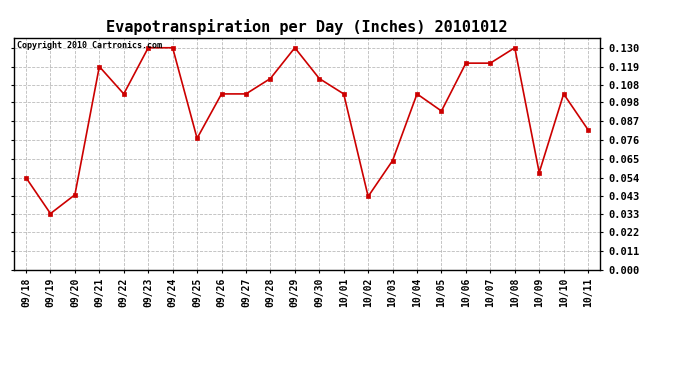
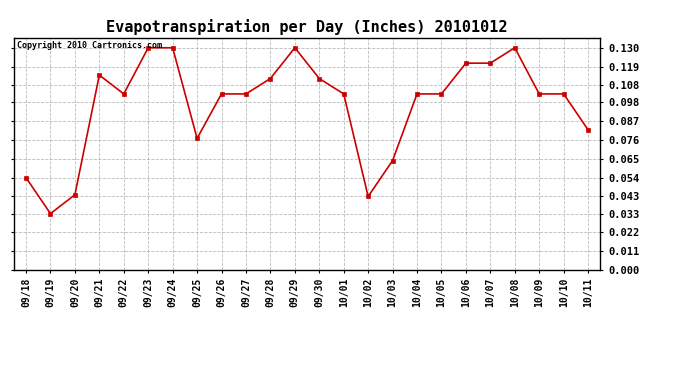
09/21: 0.119 -> 0.114
10/05: 0.093 -> 0.103
10/09: 0.057 -> 0.103
